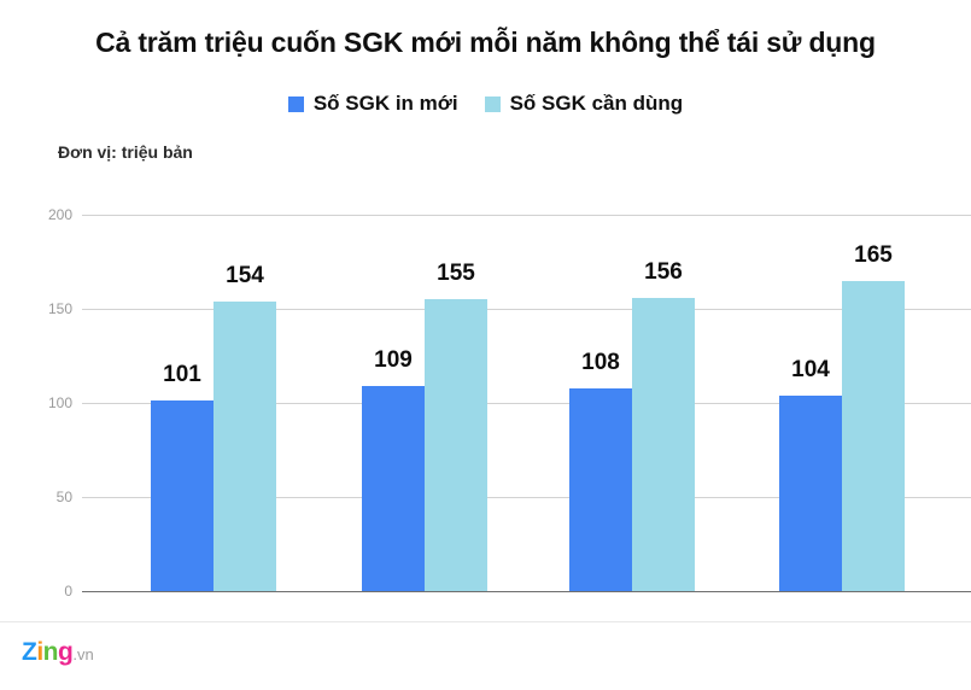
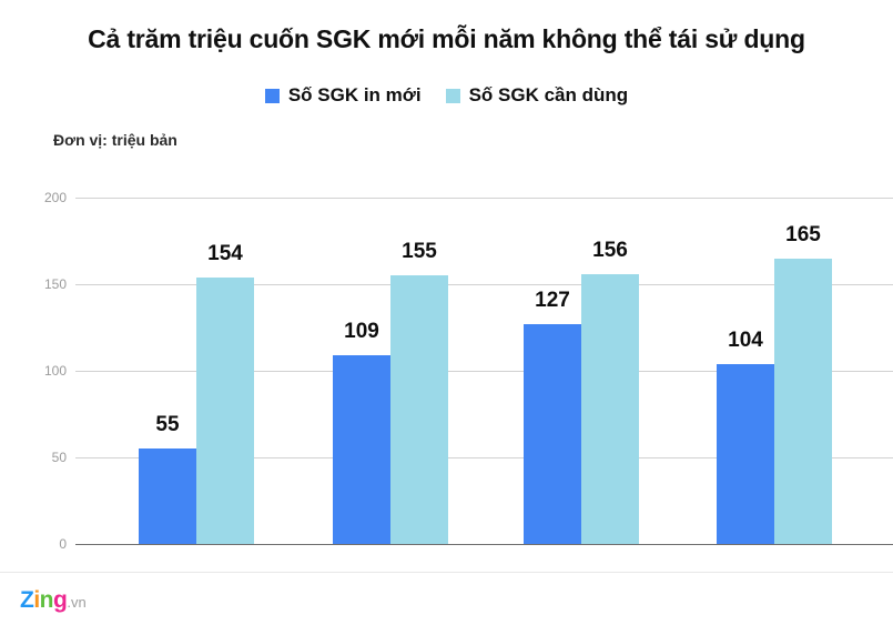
Số SGK in mới/2015: 101 -> 55
Số SGK in mới/2017: 108 -> 127
